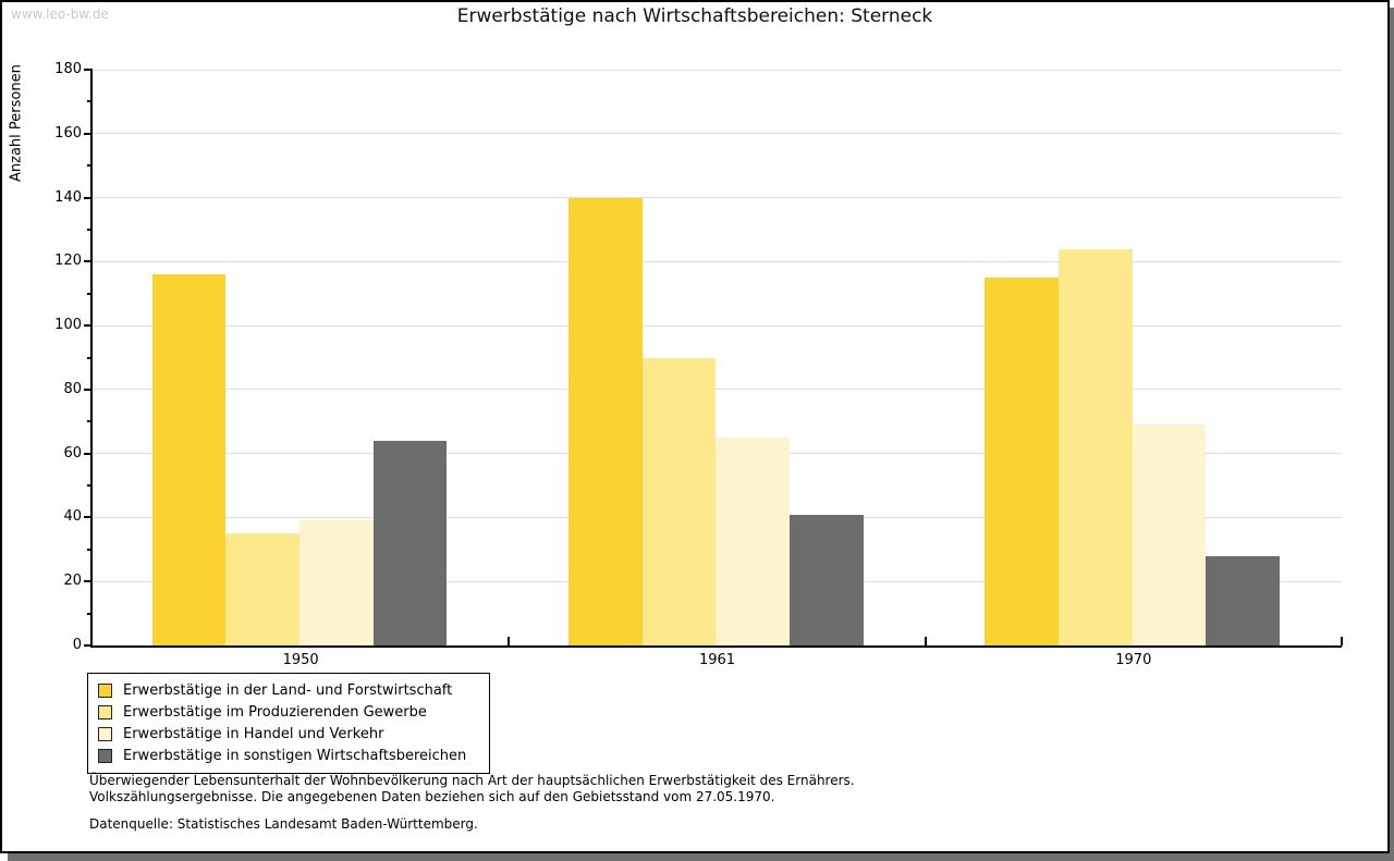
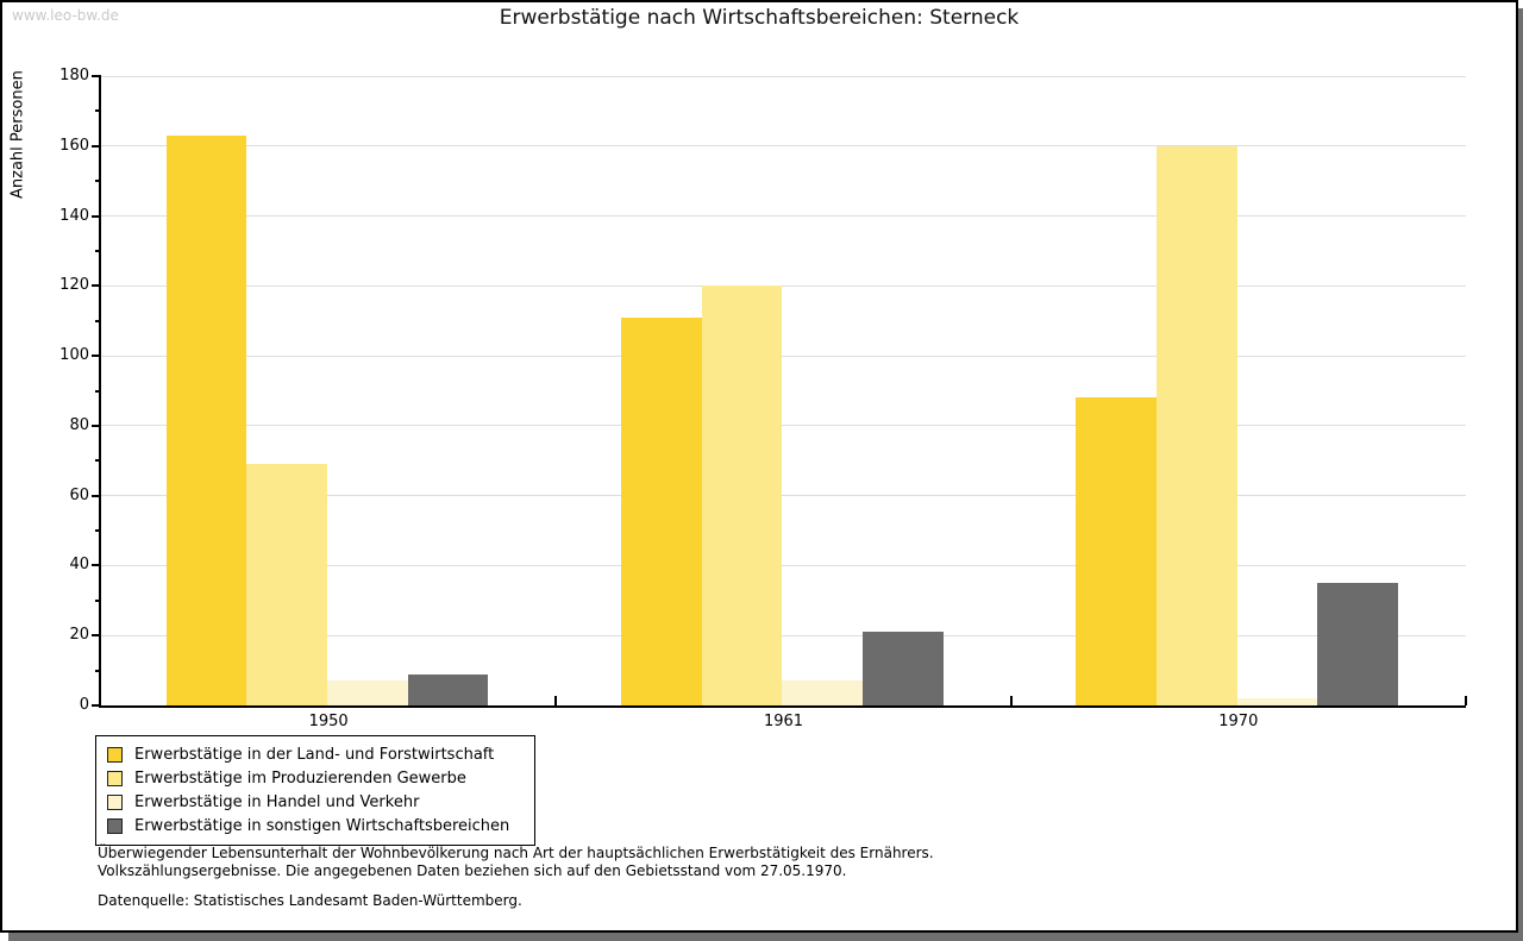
Erwerbstätige in der Land- und Forstwirtschaft/1950: 116 -> 163
Erwerbstätige im Produzierenden Gewerbe/1950: 35 -> 69
Erwerbstätige in Handel und Verkehr/1950: 39 -> 7
Erwerbstätige in sonstigen Wirtschaftsbereichen/1950: 64 -> 9
Erwerbstätige in der Land- und Forstwirtschaft/1961: 140 -> 111
Erwerbstätige im Produzierenden Gewerbe/1961: 90 -> 120
Erwerbstätige in Handel und Verkehr/1961: 65 -> 7
Erwerbstätige in sonstigen Wirtschaftsbereichen/1961: 41 -> 21
Erwerbstätige in der Land- und Forstwirtschaft/1970: 115 -> 88
Erwerbstätige im Produzierenden Gewerbe/1970: 124 -> 160
Erwerbstätige in Handel und Verkehr/1970: 69 -> 2
Erwerbstätige in sonstigen Wirtschaftsbereichen/1970: 28 -> 35
